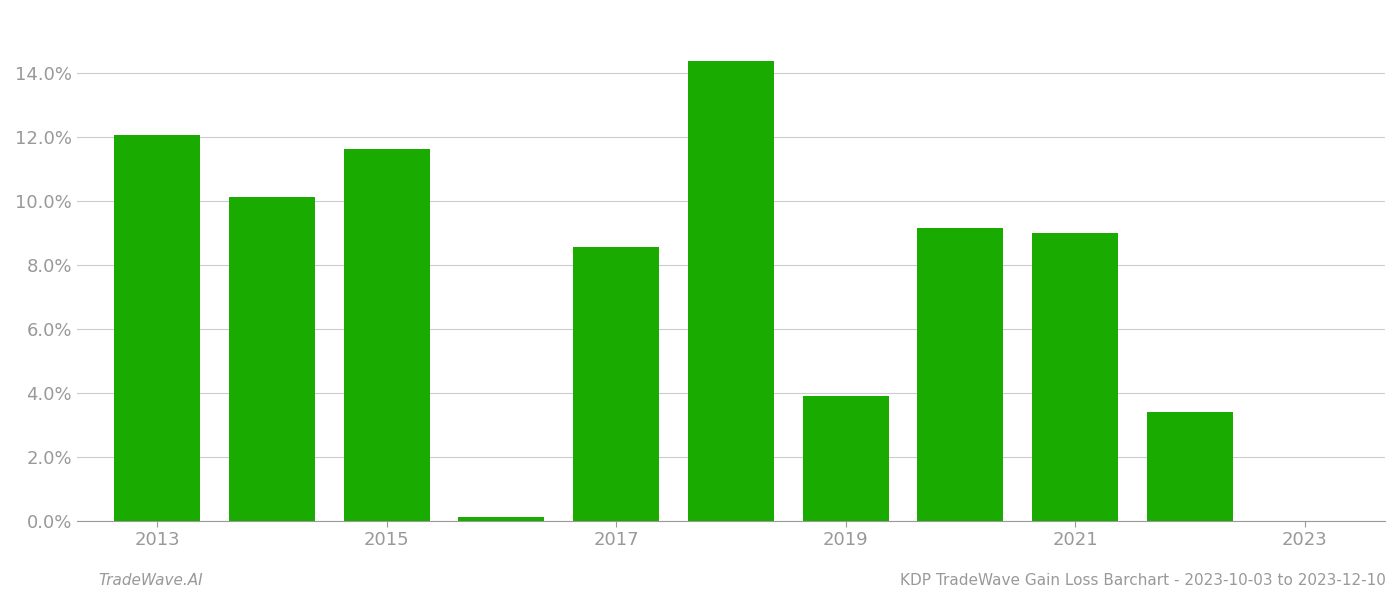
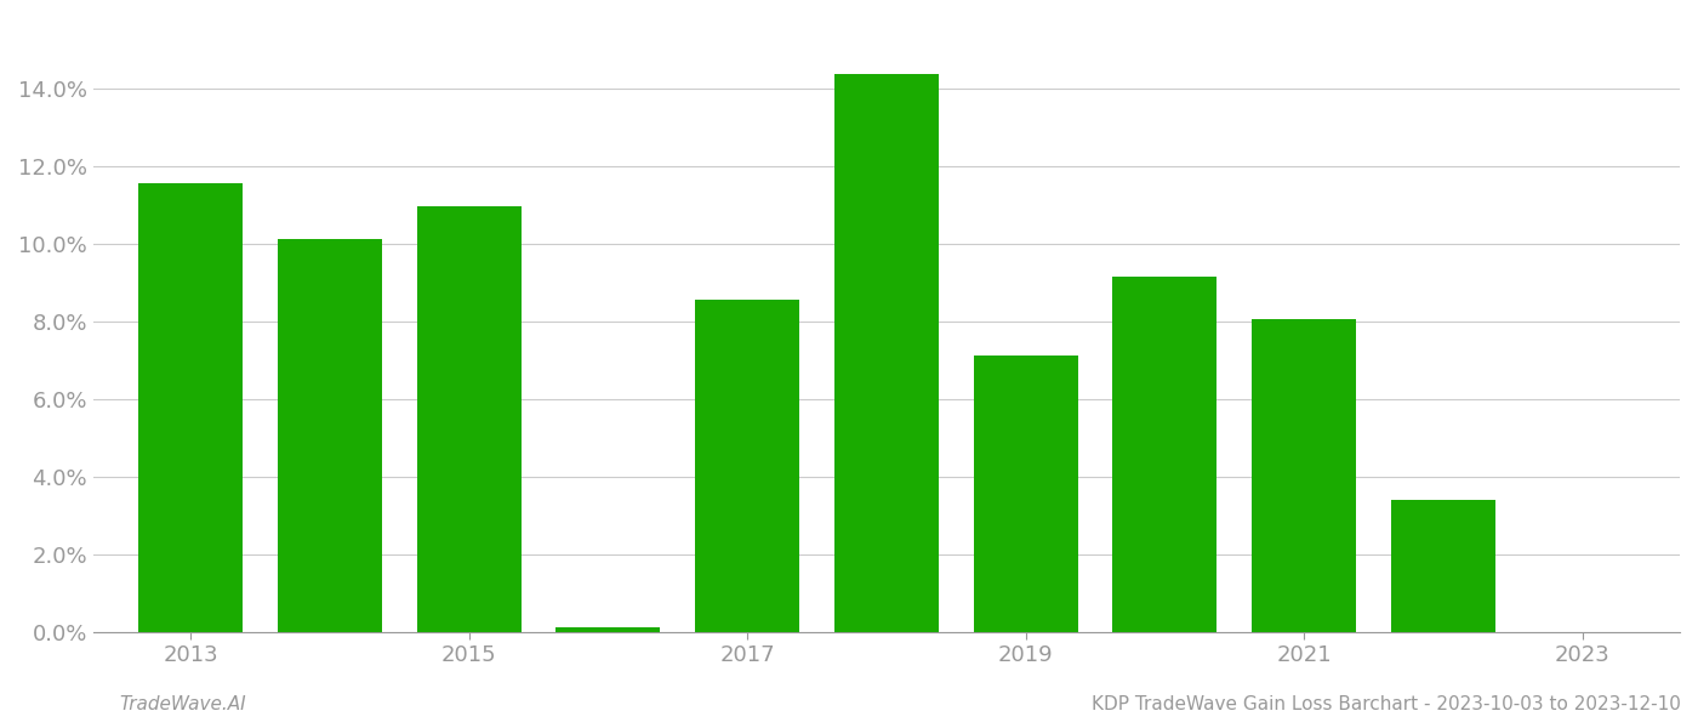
2013: 12.05% -> 11.55%
2015: 11.60% -> 10.95%
2019: 3.90% -> 7.10%
2021: 9.00% -> 8.05%
